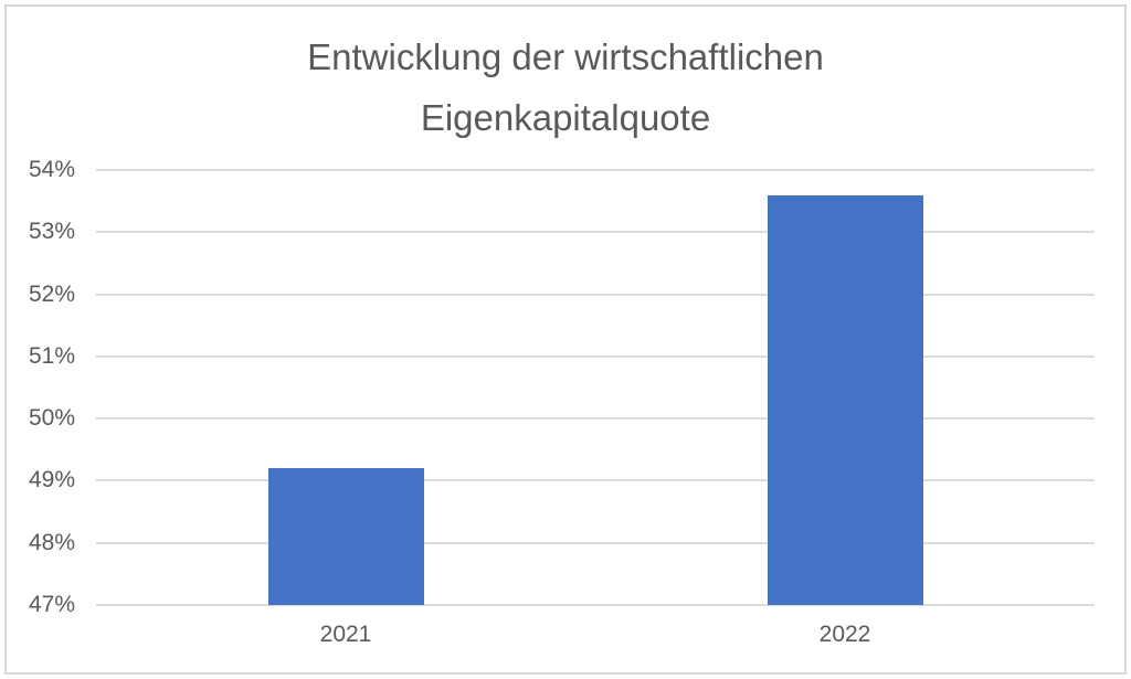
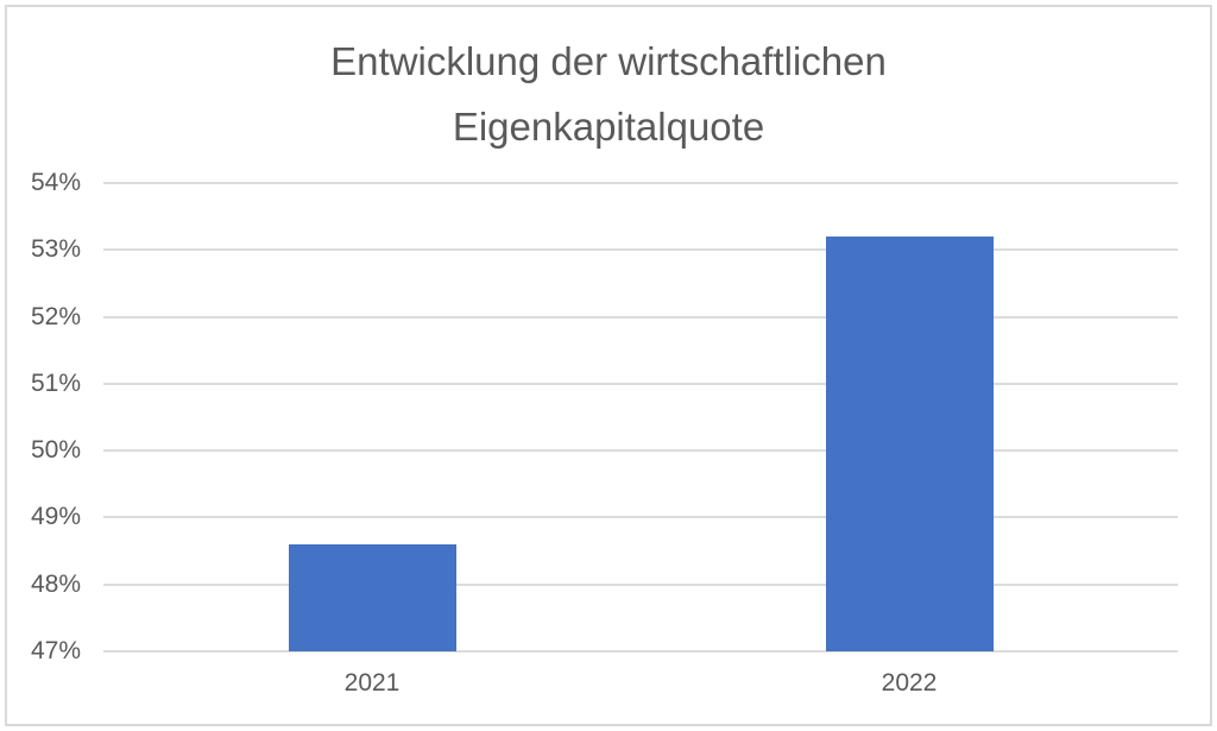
2021: 49.2% -> 48.6%
2022: 53.6% -> 53.2%
